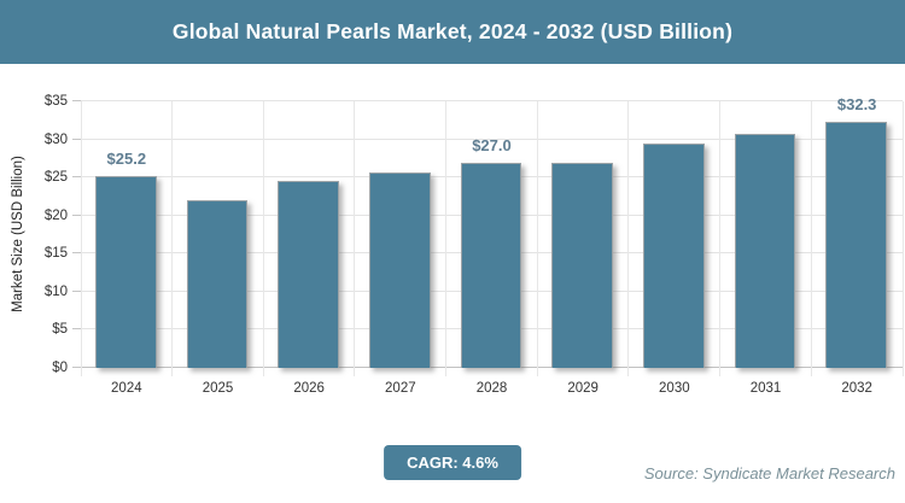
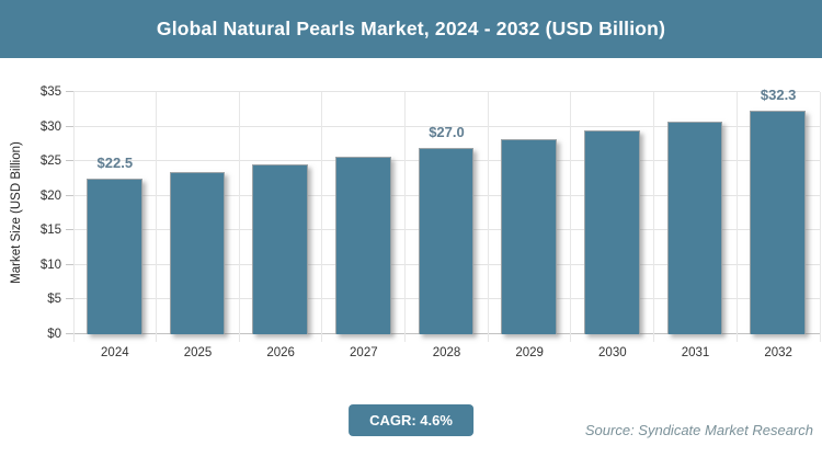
2024: $25.2 -> $22.5
2025: $22 -> $24
2029: $27 -> $28
